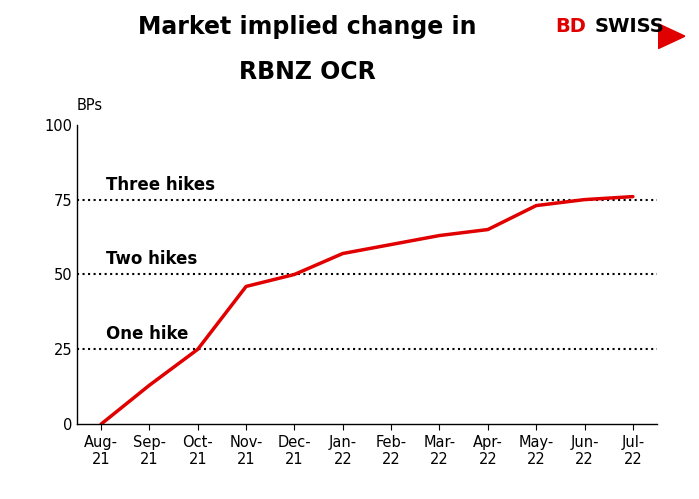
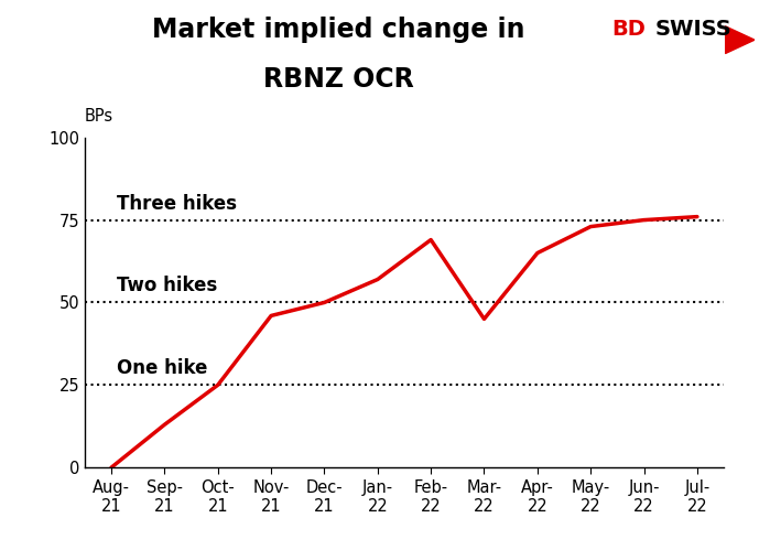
Feb- 22: 60 -> 69
Mar- 22: 63 -> 45
